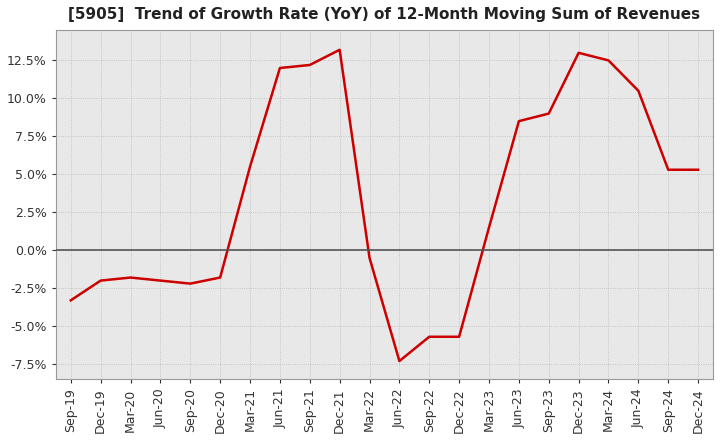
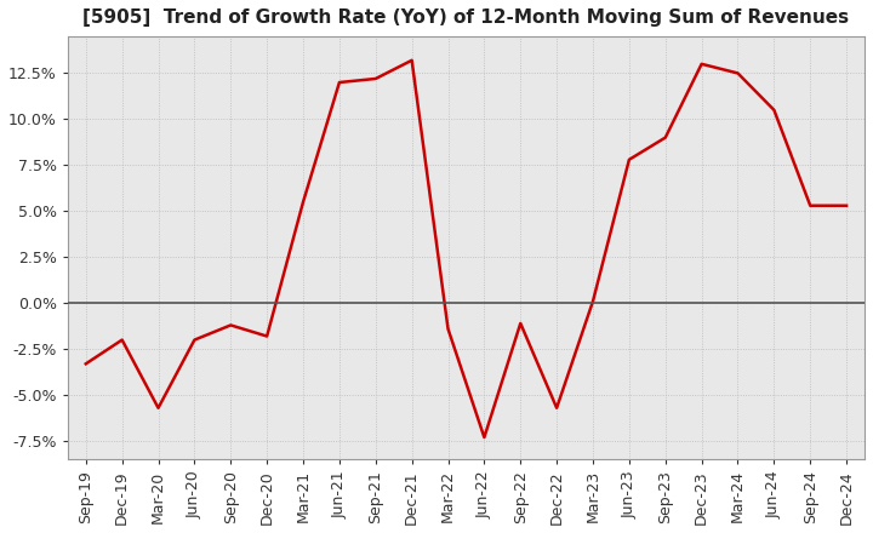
Mar-20: -1.8% -> -5.7%
Sep-20: -2.2% -> -1.2%
Mar-22: -0.5% -> -1.4%
Sep-22: -5.7% -> -1.1%
Mar-23: 1.5% -> 0.1%
Jun-23: 8.5% -> 7.8%
